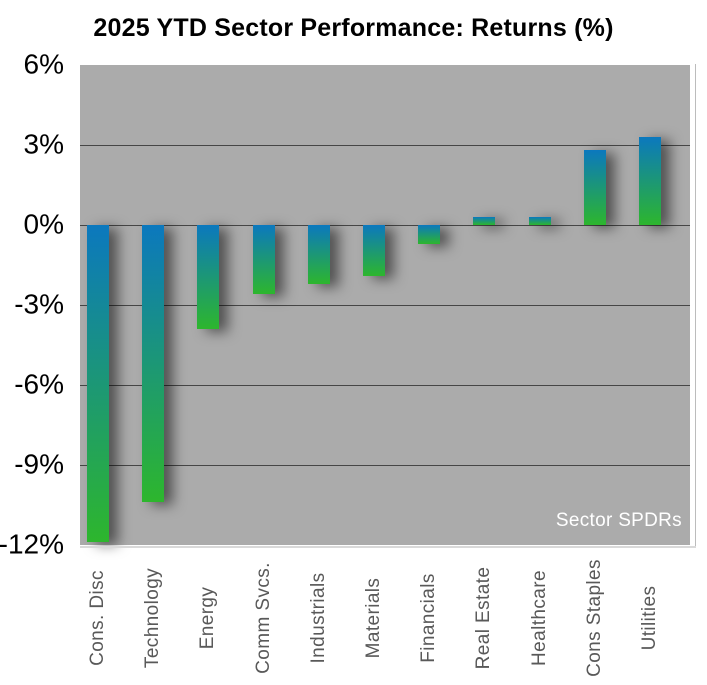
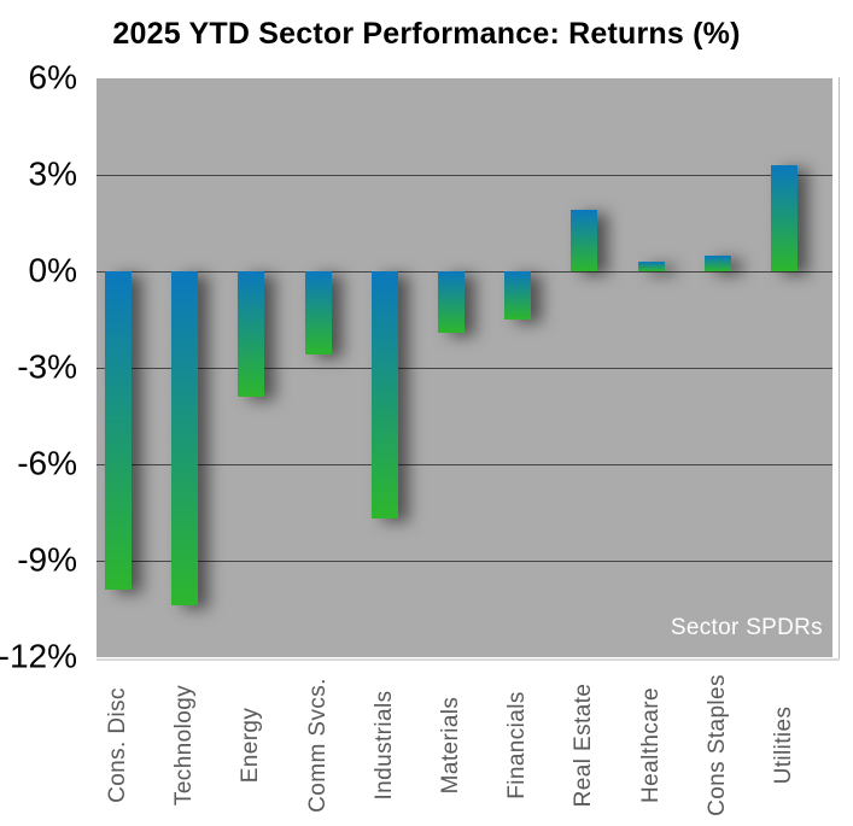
Cons. Disc: -11.9% -> -9.9%
Industrials: -2.2% -> -7.7%
Financials: -0.7% -> -1.5%
Real Estate: 0.3% -> 1.9%
Cons Staples: 2.8% -> 0.5%
